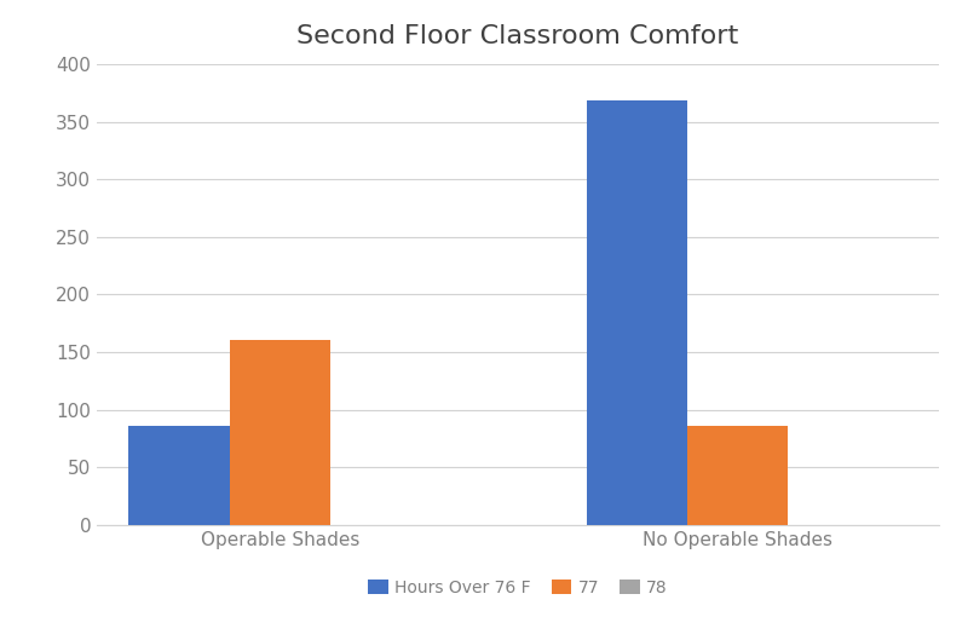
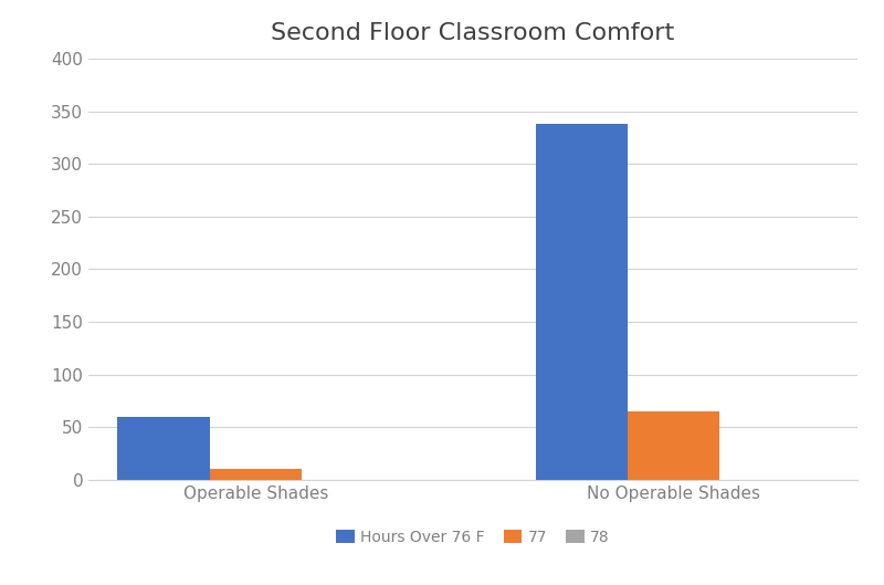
Hours Over 76 F/Operable Shades: 86 -> 60
77/Operable Shades: 160 -> 10
Hours Over 76 F/No Operable Shades: 368 -> 338
77/No Operable Shades: 86 -> 65
